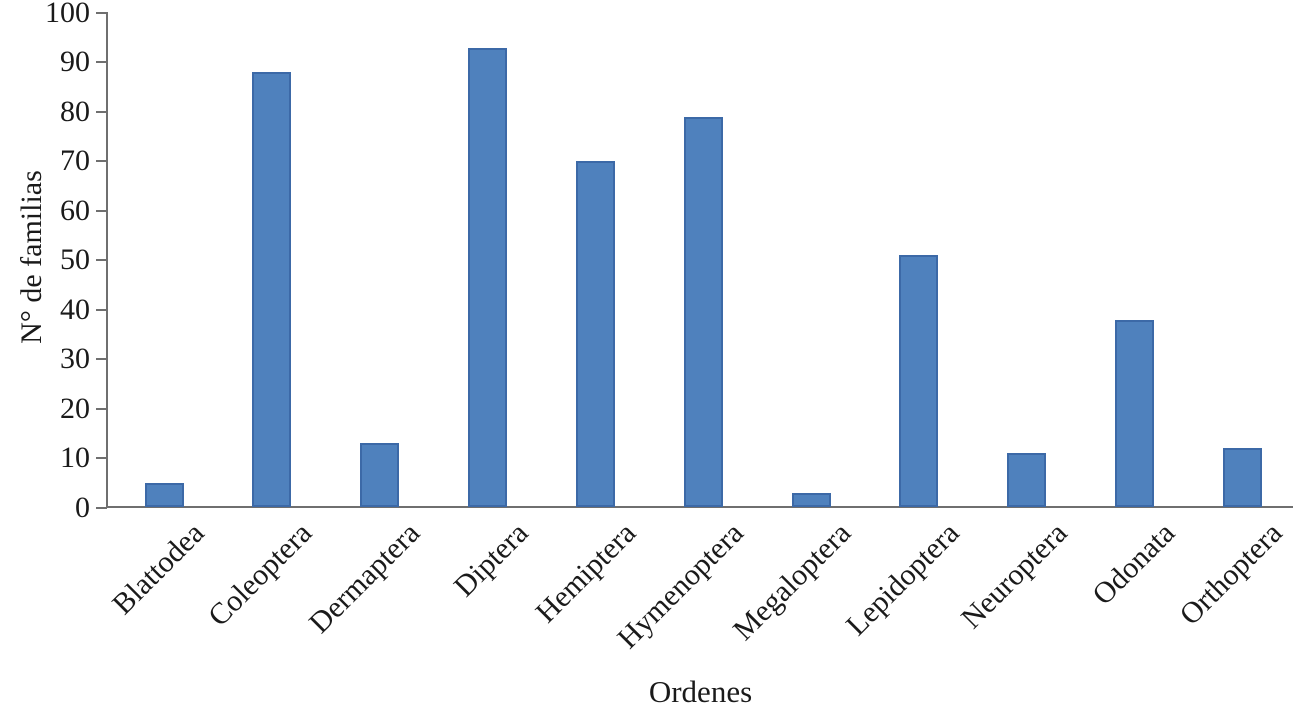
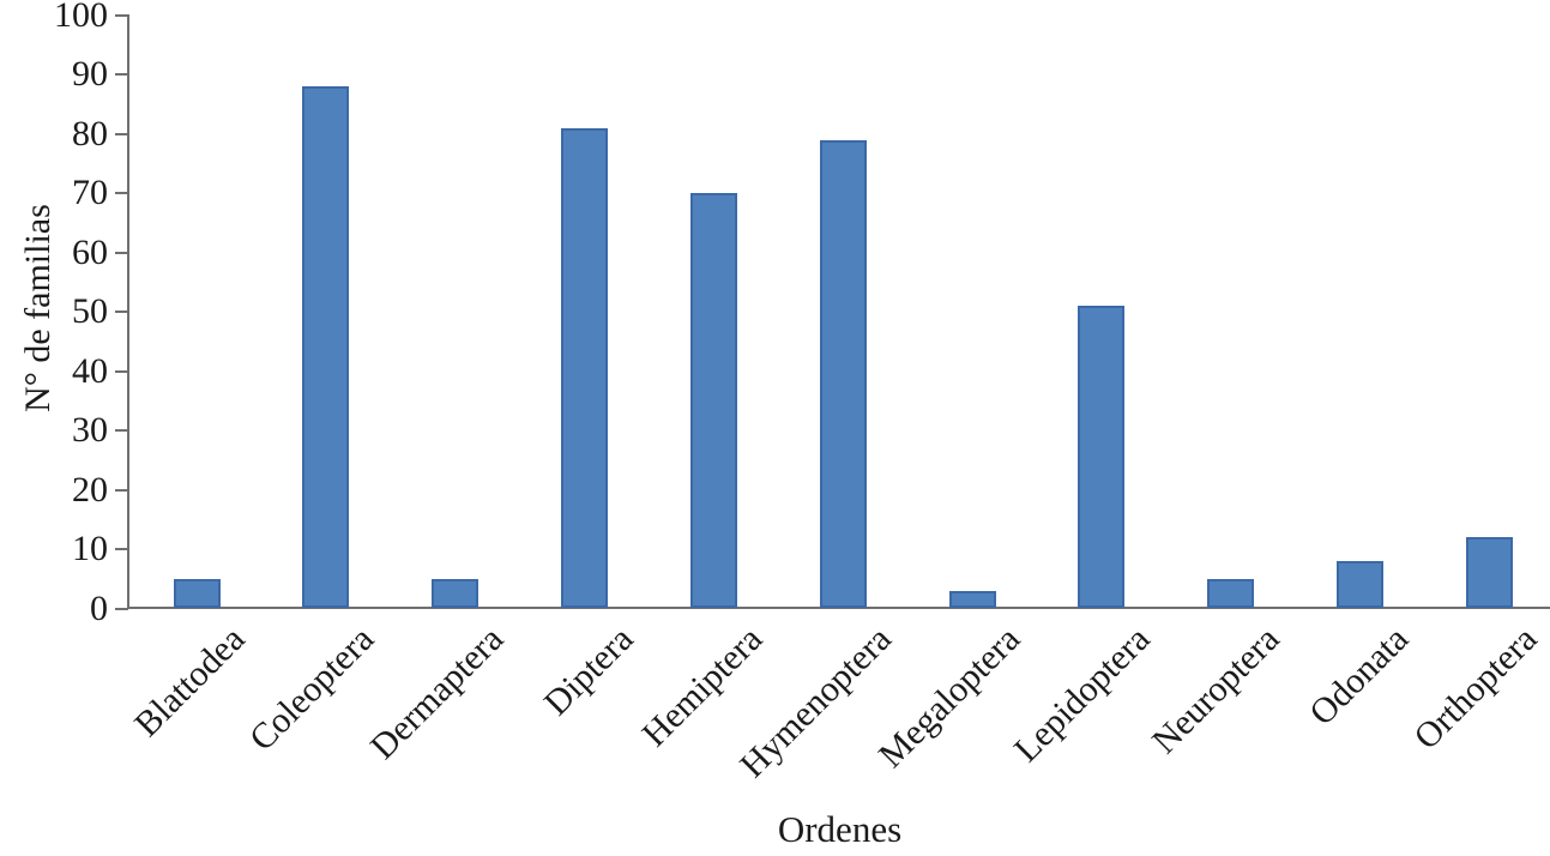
Dermaptera: 13 -> 5
Diptera: 93 -> 81
Neuroptera: 11 -> 5
Odonata: 38 -> 8
